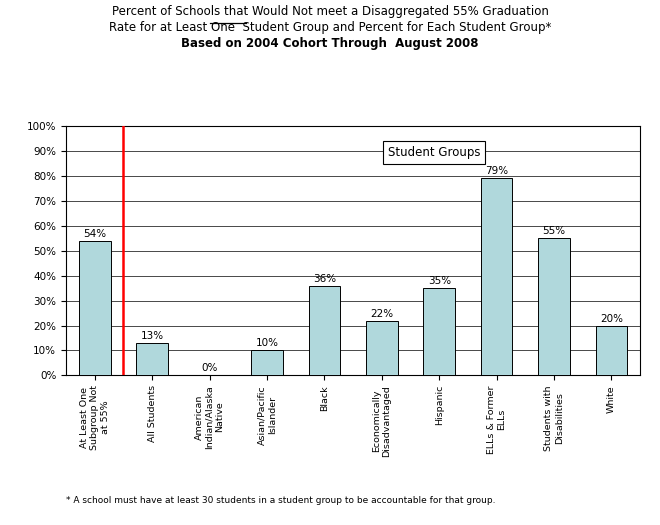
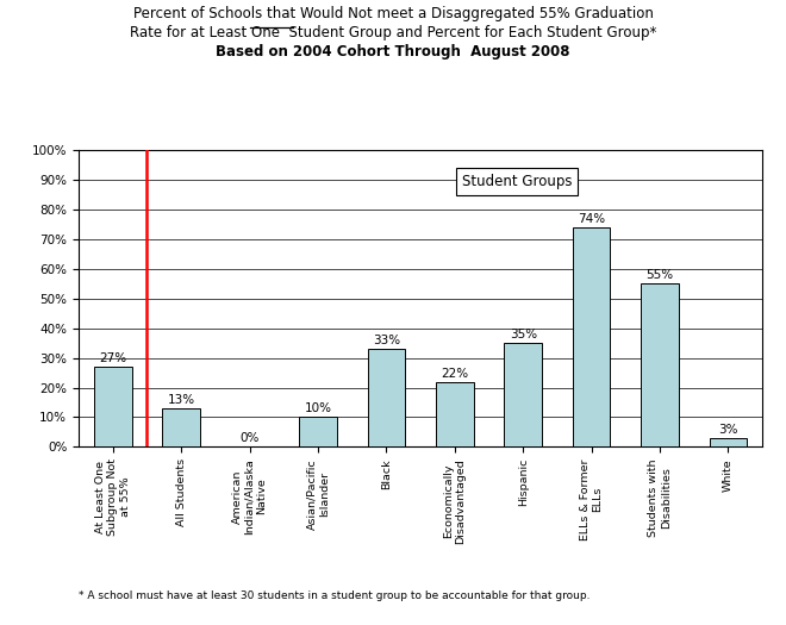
At Least One Subgroup Not at 55%: 54% -> 27%
Black: 36% -> 33%
ELLs & Former ELLs: 79% -> 74%
White: 20% -> 3%
